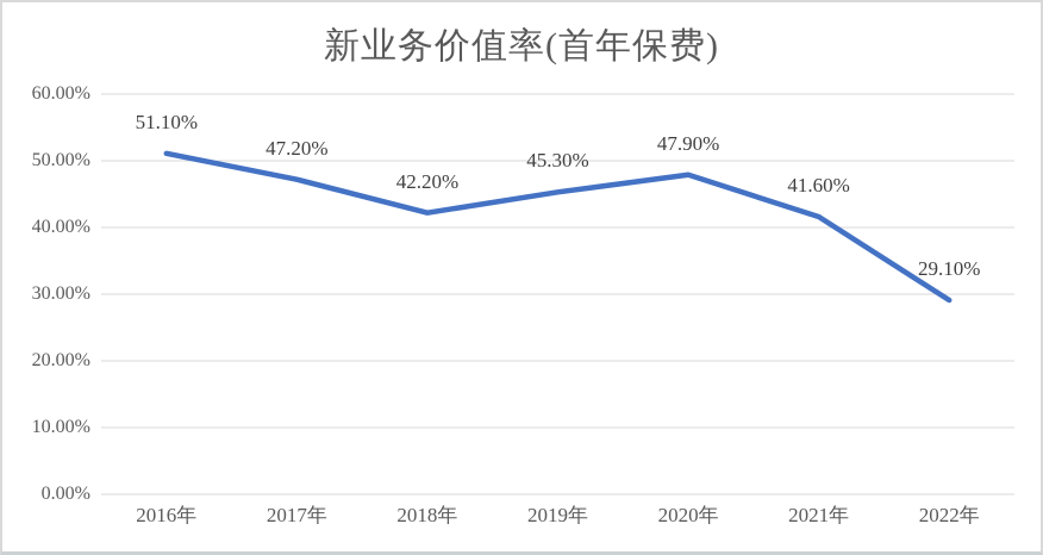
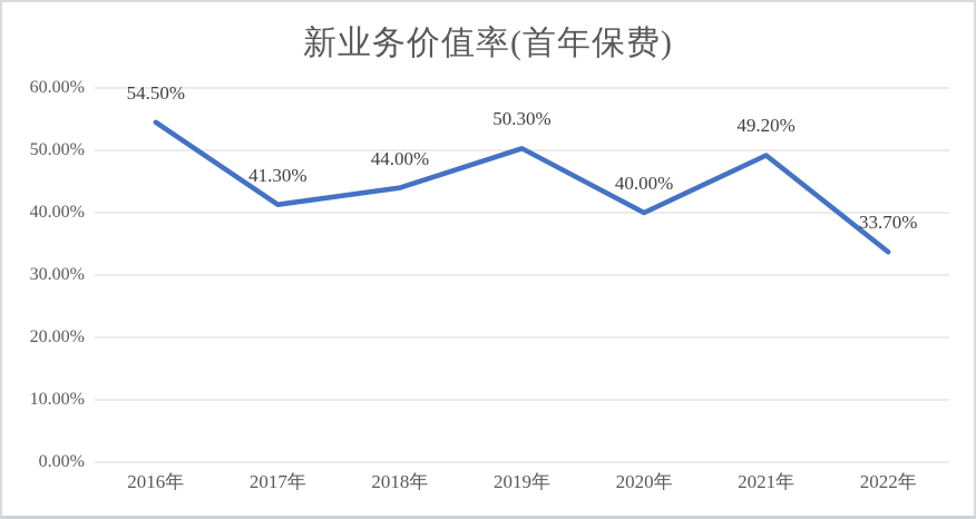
2016年: 51.10% -> 54.50%
2017年: 47.20% -> 41.30%
2018年: 42.20% -> 44.00%
2019年: 45.30% -> 50.30%
2020年: 47.90% -> 40.00%
2021年: 41.60% -> 49.20%
2022年: 29.10% -> 33.70%
